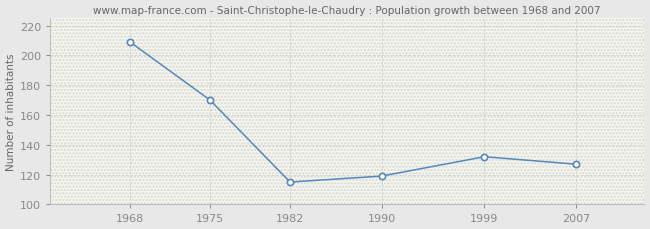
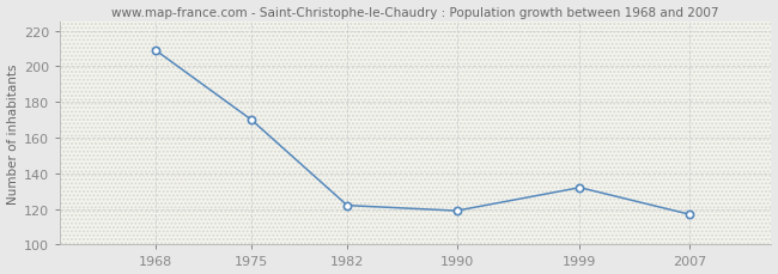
1982: 115 -> 122
2007: 127 -> 117
